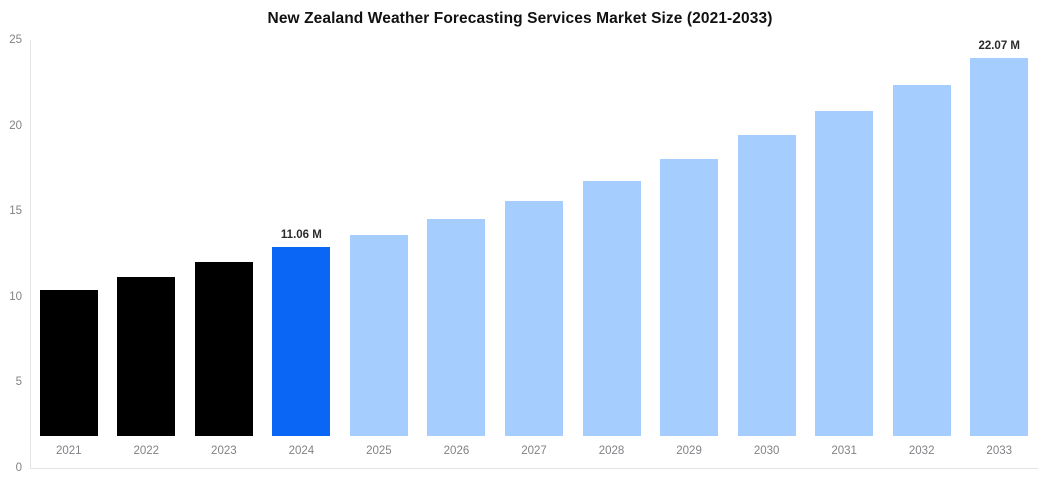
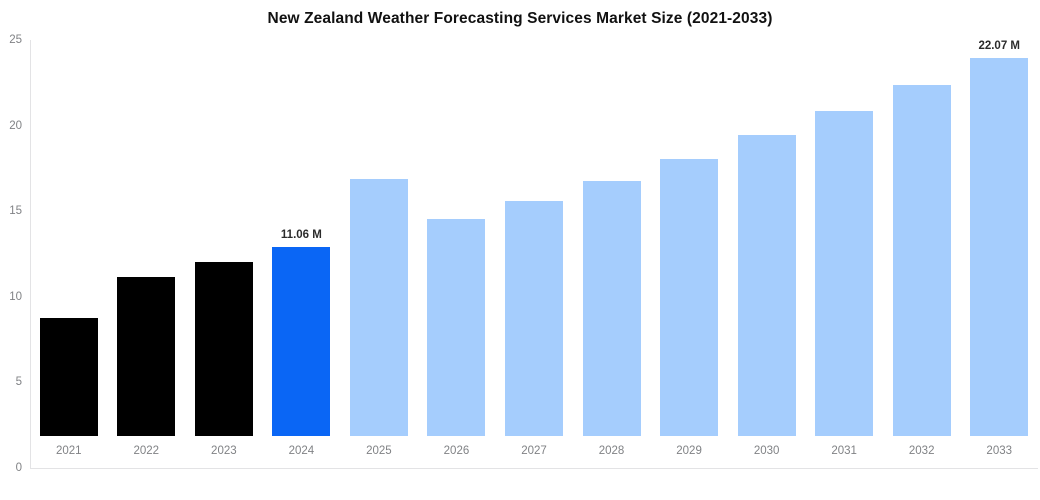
2021: 8.5 -> 6.9
2025: 11.8 -> 15.0
